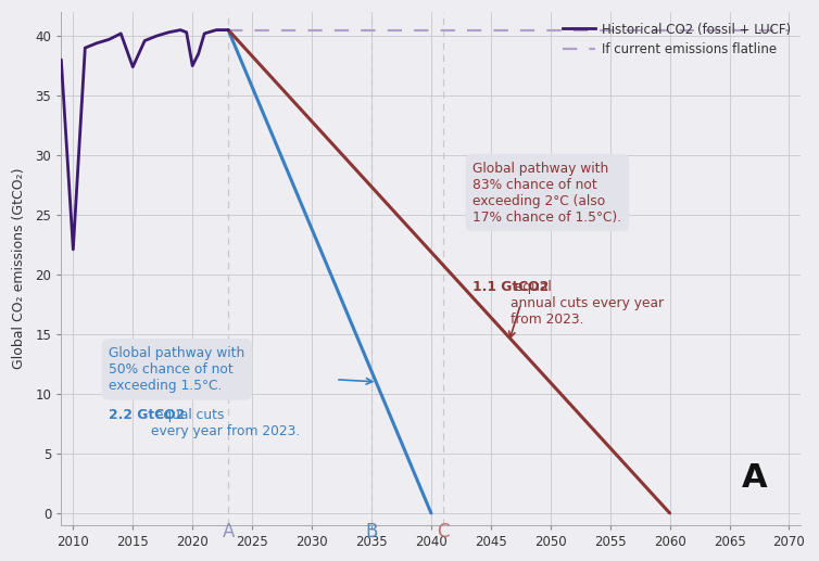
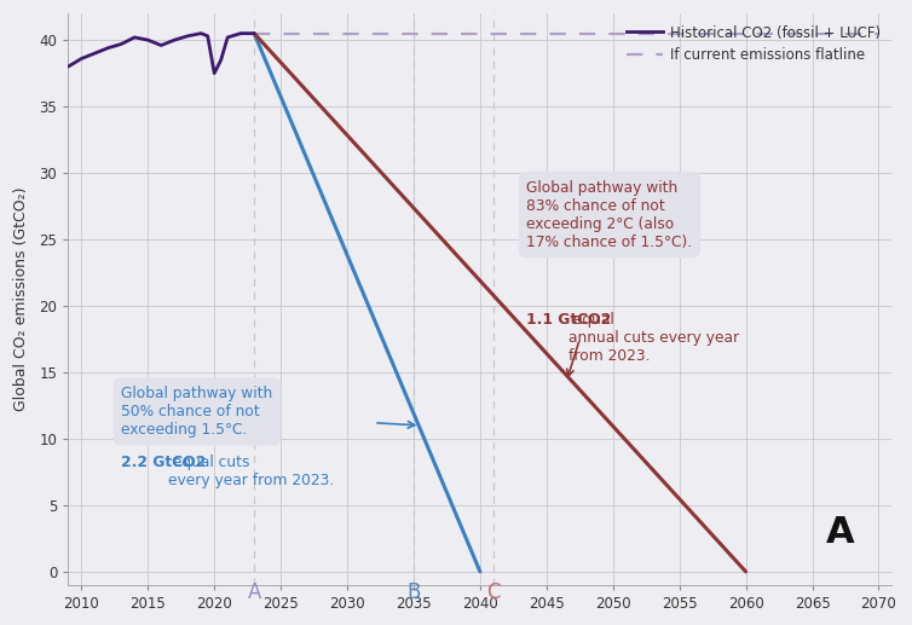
2010: 22.1 -> 38.6
2015: 37.4 -> 40.0
